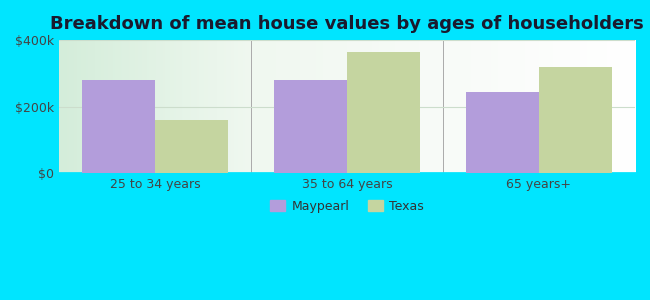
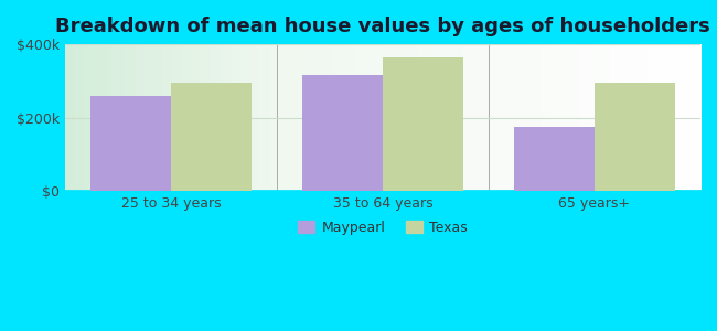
Maypearl/25 to 34 years: $280k -> $258k
Texas/25 to 34 years: $160k -> $295k
Maypearl/35 to 64 years: $280k -> $315k
Maypearl/65 years+: $245k -> $175k
Texas/65 years+: $320k -> $295k
